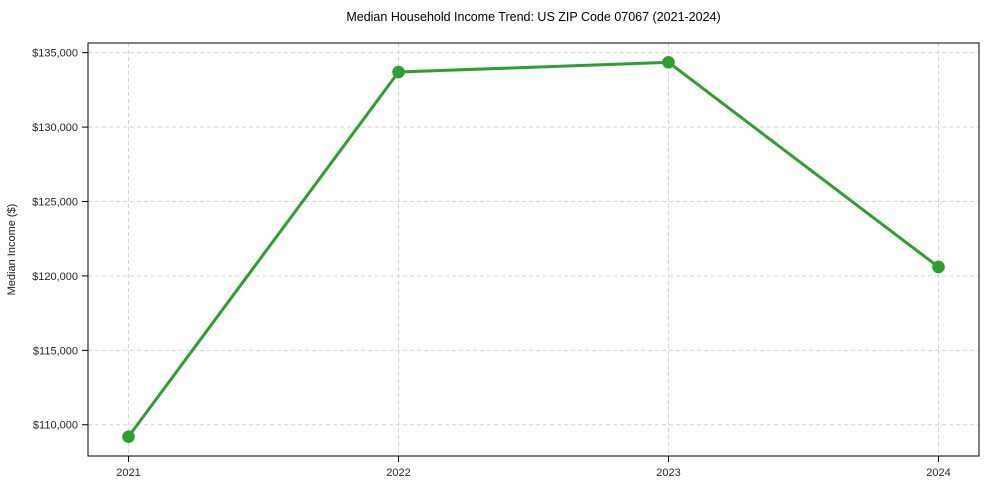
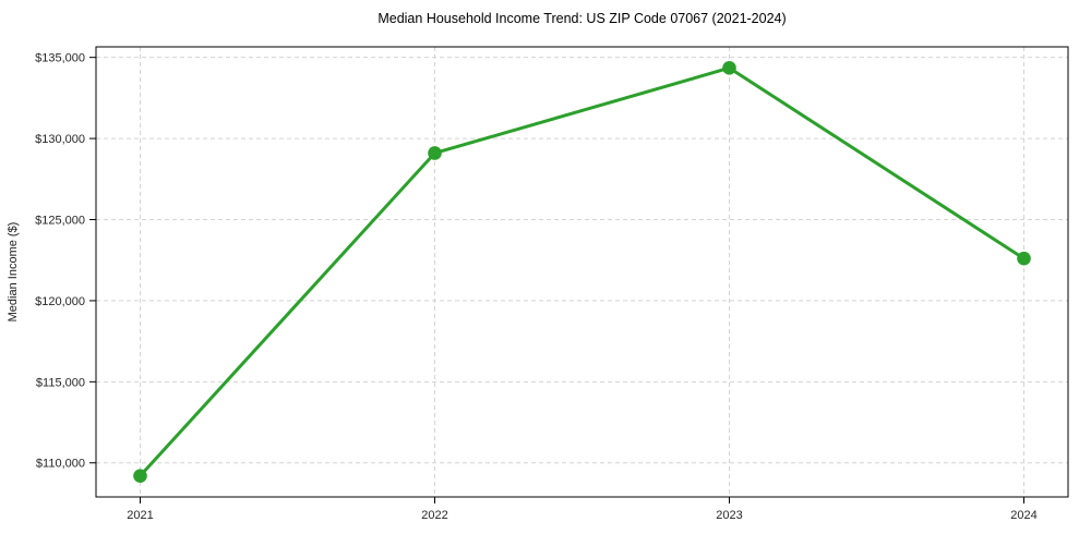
2022: $133700 -> $129100
2024: $120600 -> $122600
